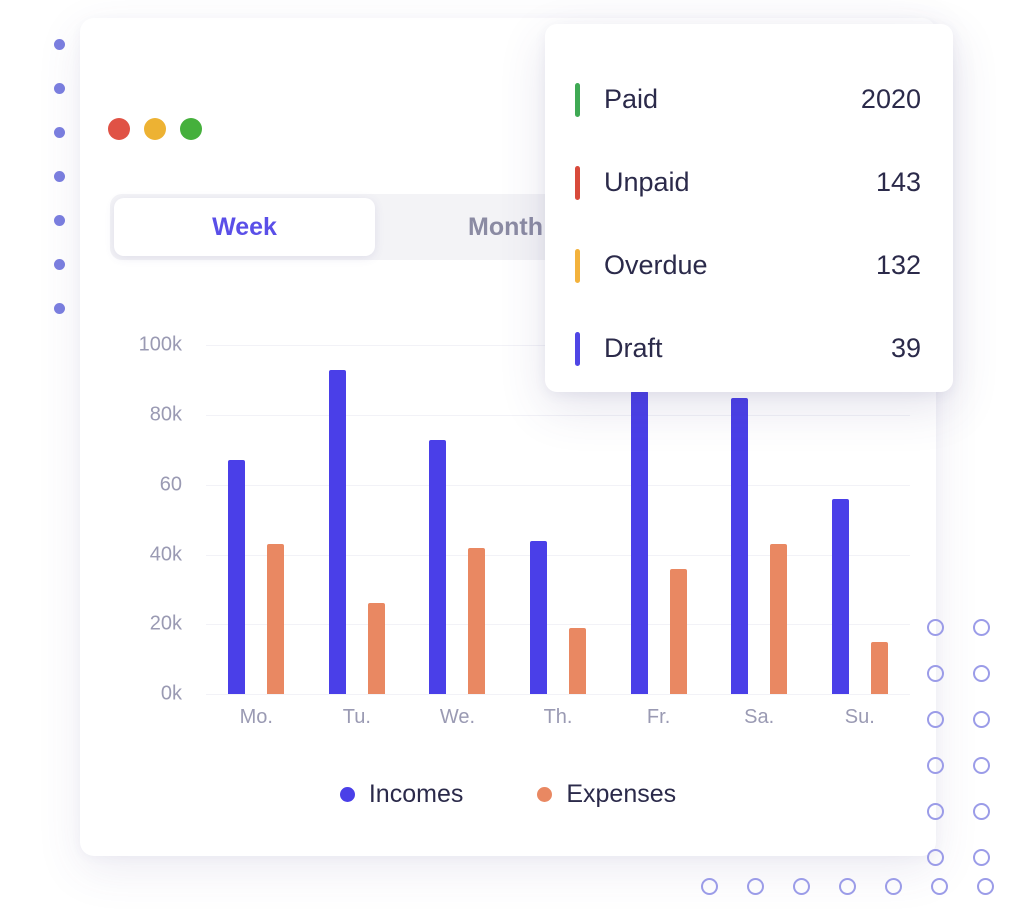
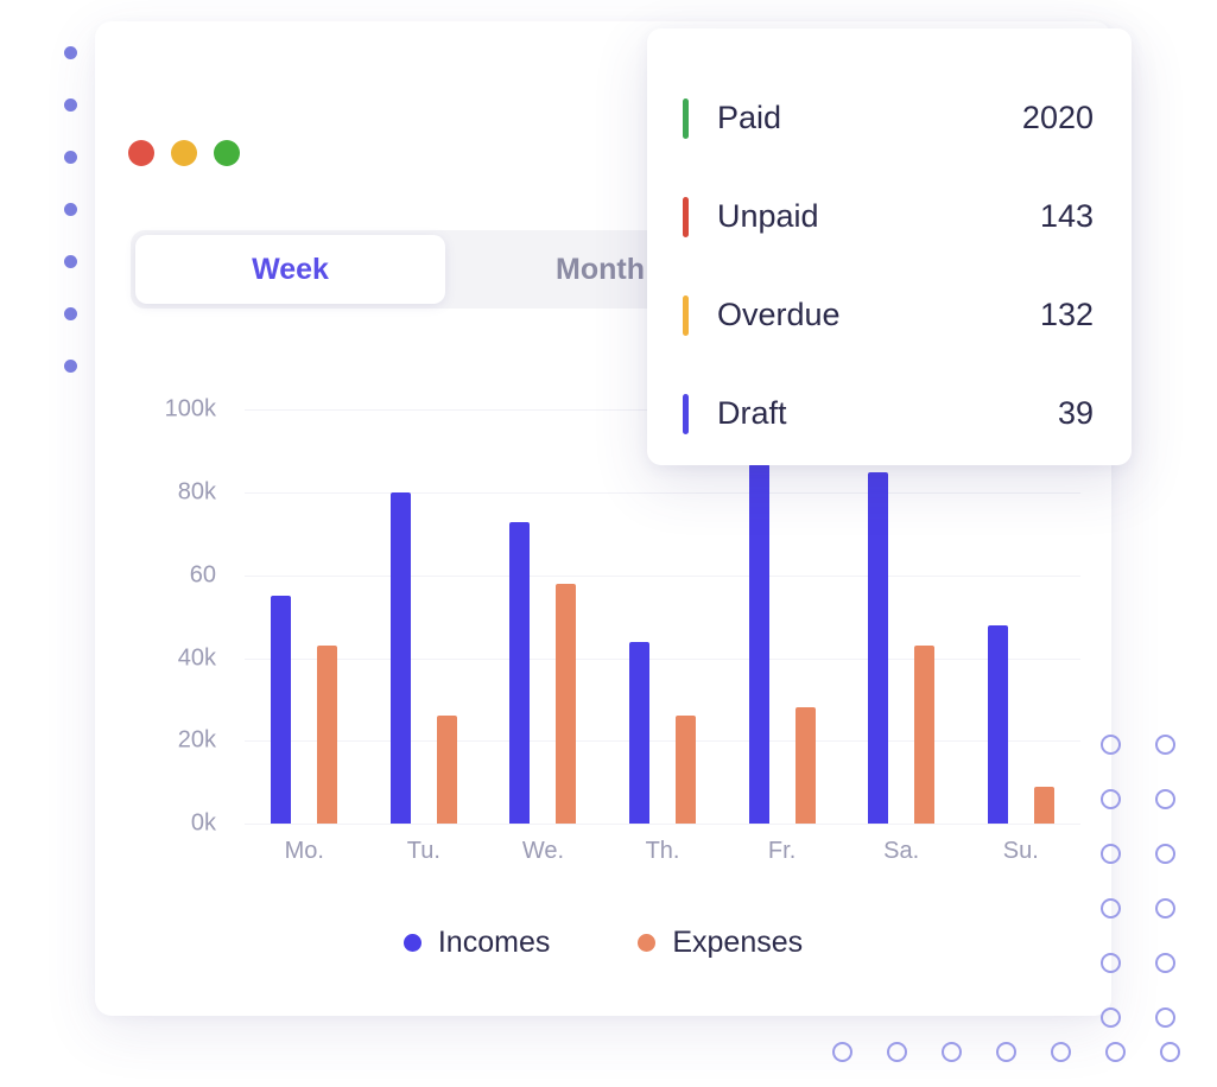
Incomes/Mo.: 67k -> 55k
Incomes/Tu.: 93k -> 80k
Expenses/We.: 42k -> 58k
Expenses/Th.: 19k -> 26k
Expenses/Fr.: 36k -> 28k
Incomes/Su.: 56k -> 48k
Expenses/Su.: 15k -> 9k
